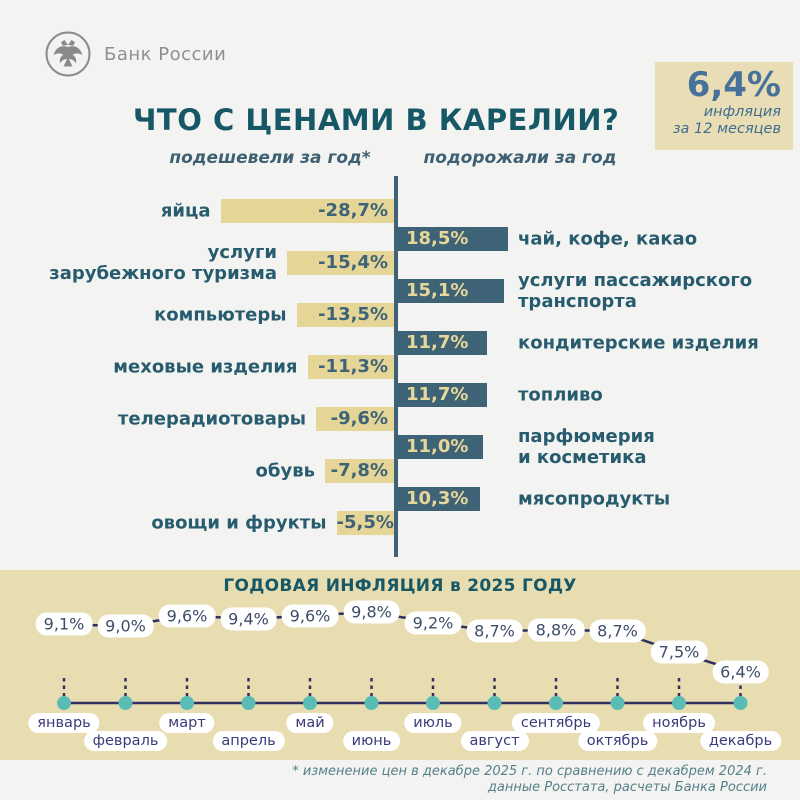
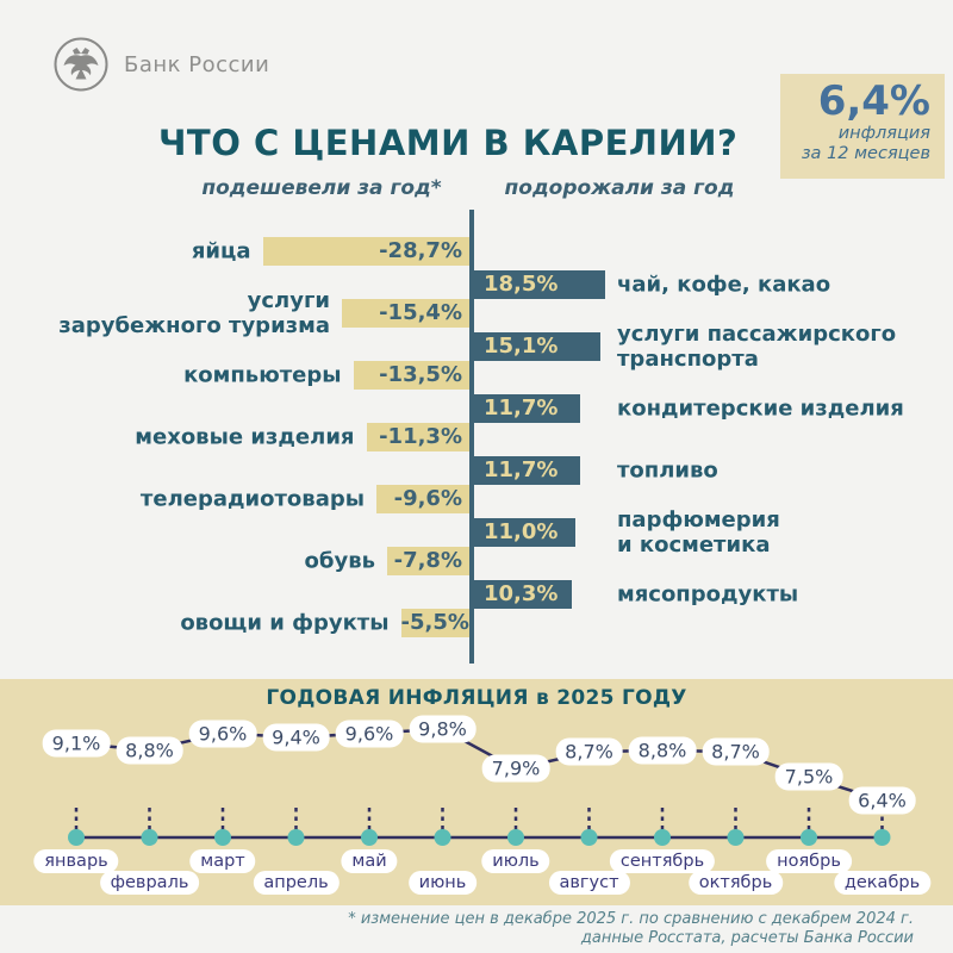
ГОДОВАЯ ИНФЛЯЦИЯ в 2025 ГОДУ/февраль: 9,0% -> 8,8%
ГОДОВАЯ ИНФЛЯЦИЯ в 2025 ГОДУ/июль: 9,2% -> 7,9%
